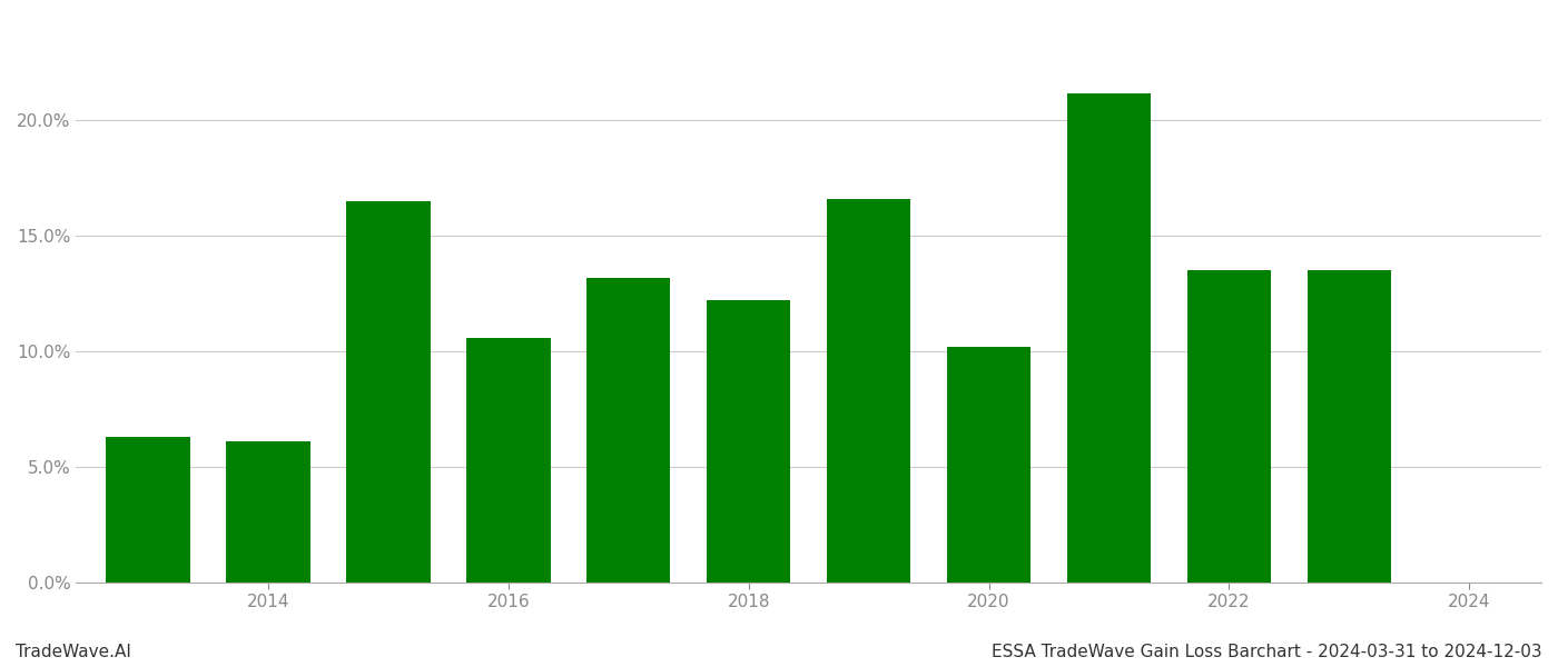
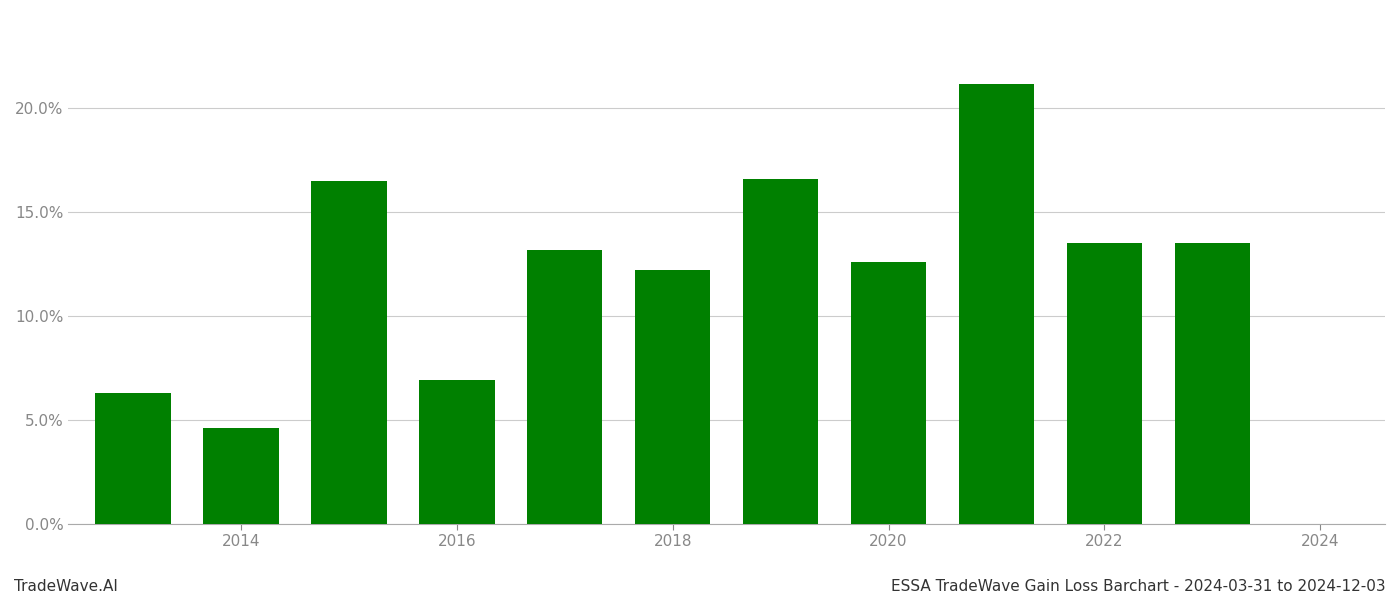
2014: 6.1% -> 4.6%
2016: 10.6% -> 6.9%
2020: 10.2% -> 12.6%
